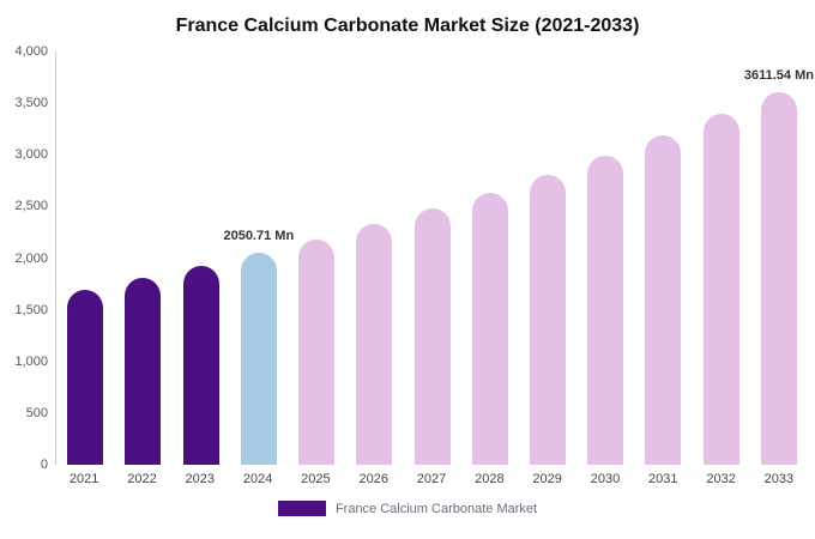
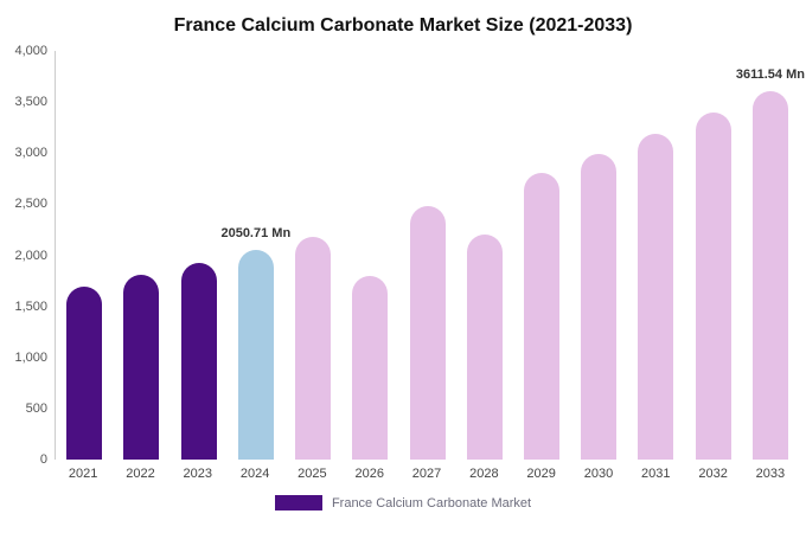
2026: 2300 -> 1800
2028: 2600 -> 2200
